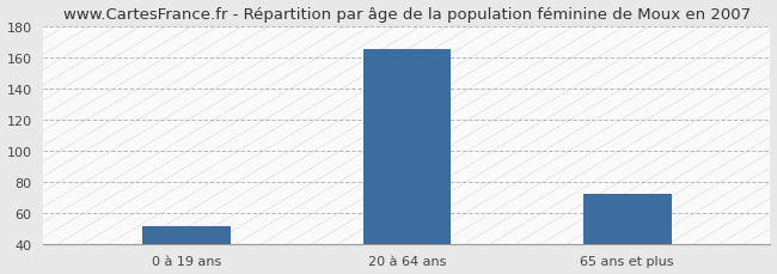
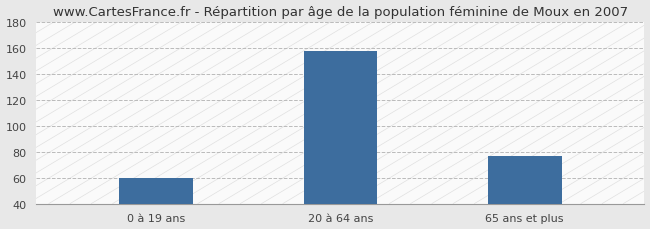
0 à 19 ans: 51 -> 60
20 à 64 ans: 165 -> 157
65 ans et plus: 72 -> 77
